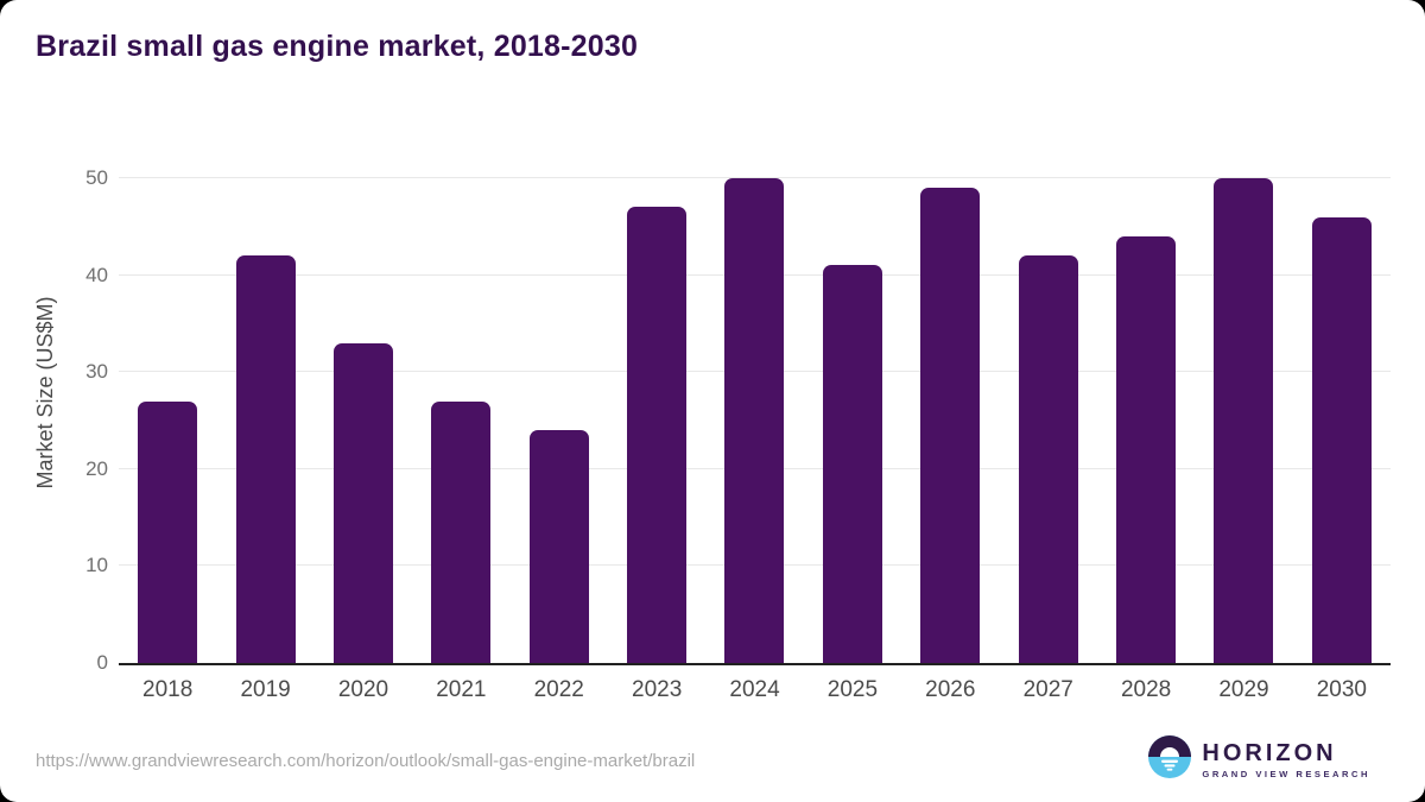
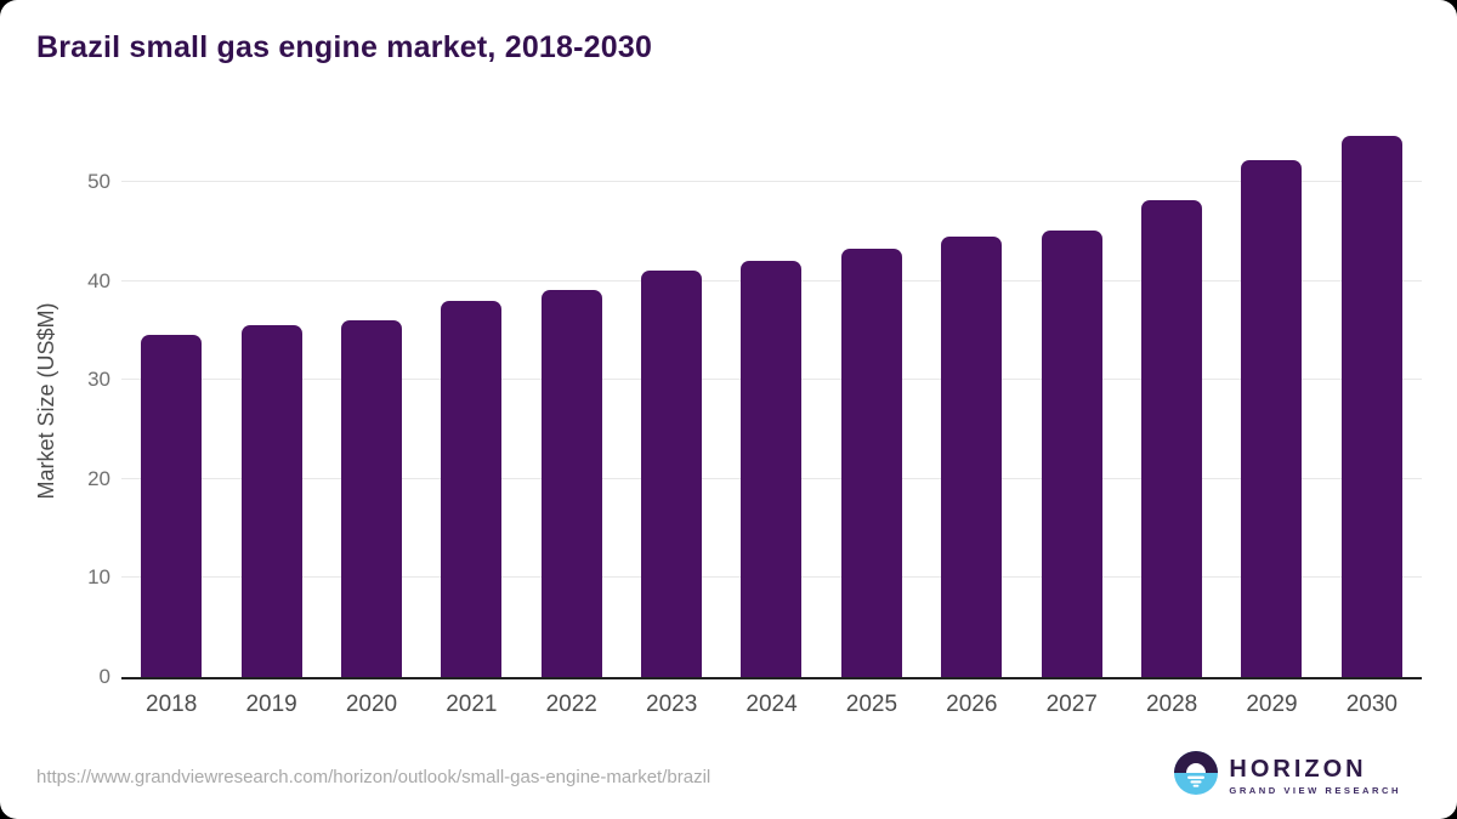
2018: 27 -> 35
2019: 42 -> 36
2020: 33 -> 36
2021: 27 -> 38
2022: 24 -> 39
2023: 47 -> 41
2024: 50 -> 42
2025: 41 -> 43
2026: 49 -> 44
2027: 42 -> 45
2028: 44 -> 48
2029: 50 -> 52
2030: 46 -> 55
